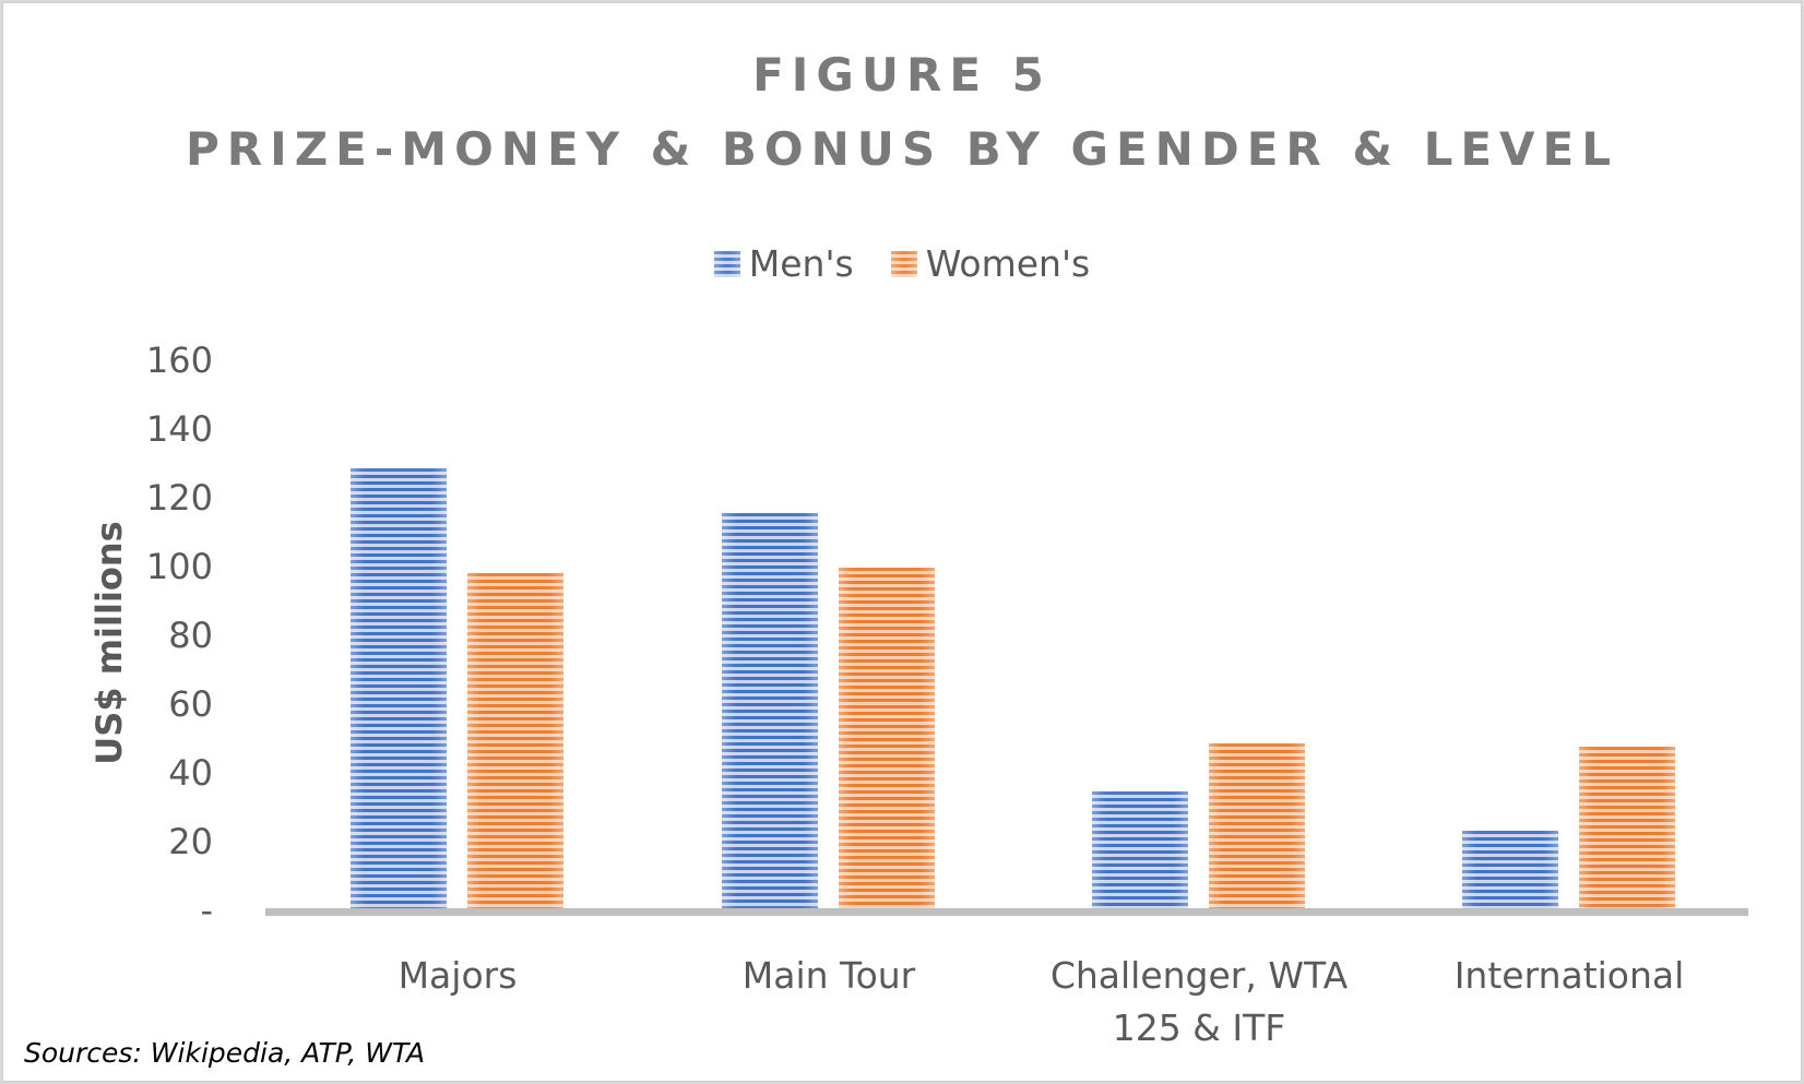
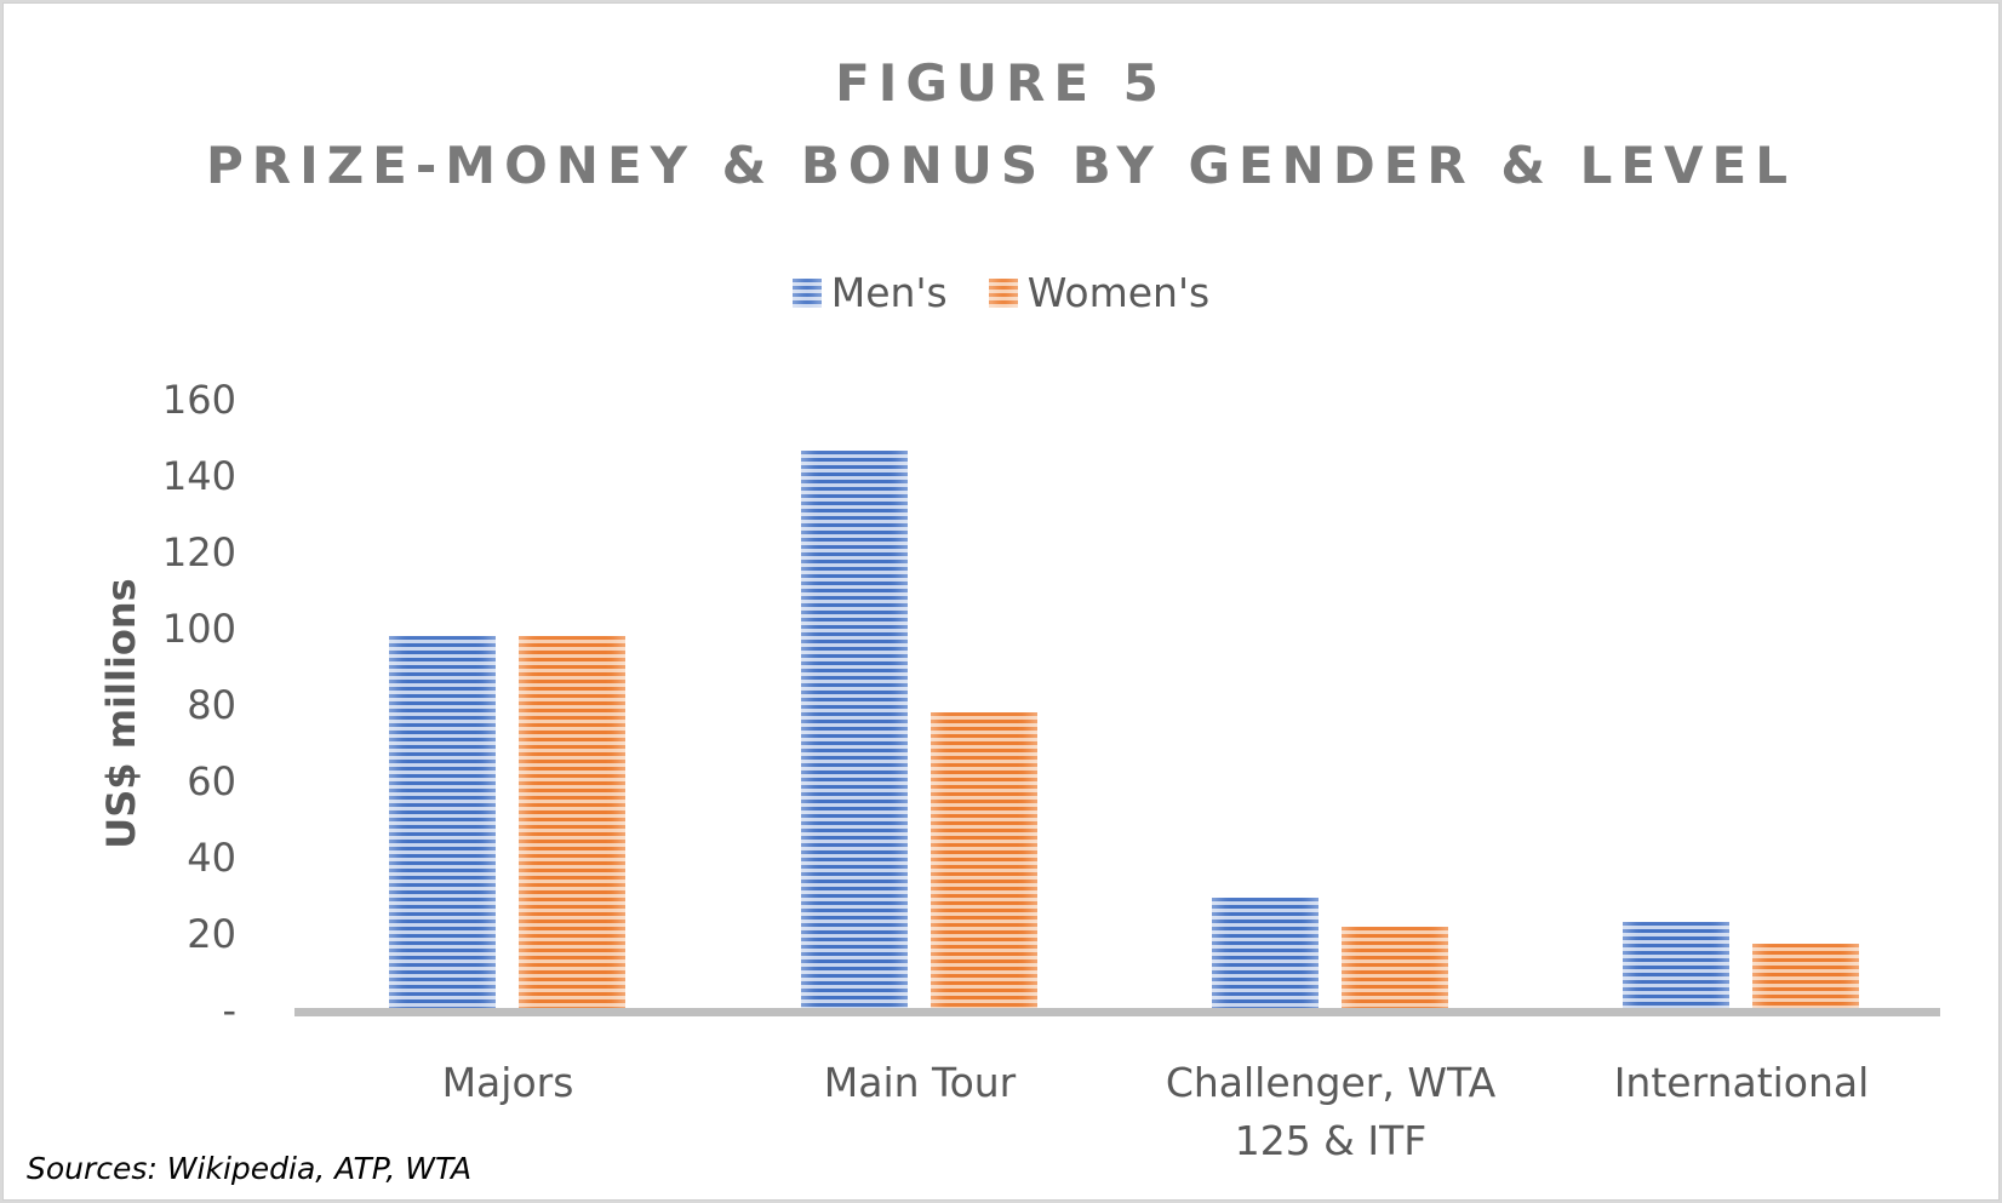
Men's/Majors: 128 -> 98
Men's/Main Tour: 115 -> 146
Women's/Main Tour: 99 -> 78
Men's/Challenger, WTA 125 & ITF: 34 -> 29
Women's/Challenger, WTA 125 & ITF: 48 -> 21
Women's/International: 47 -> 17
